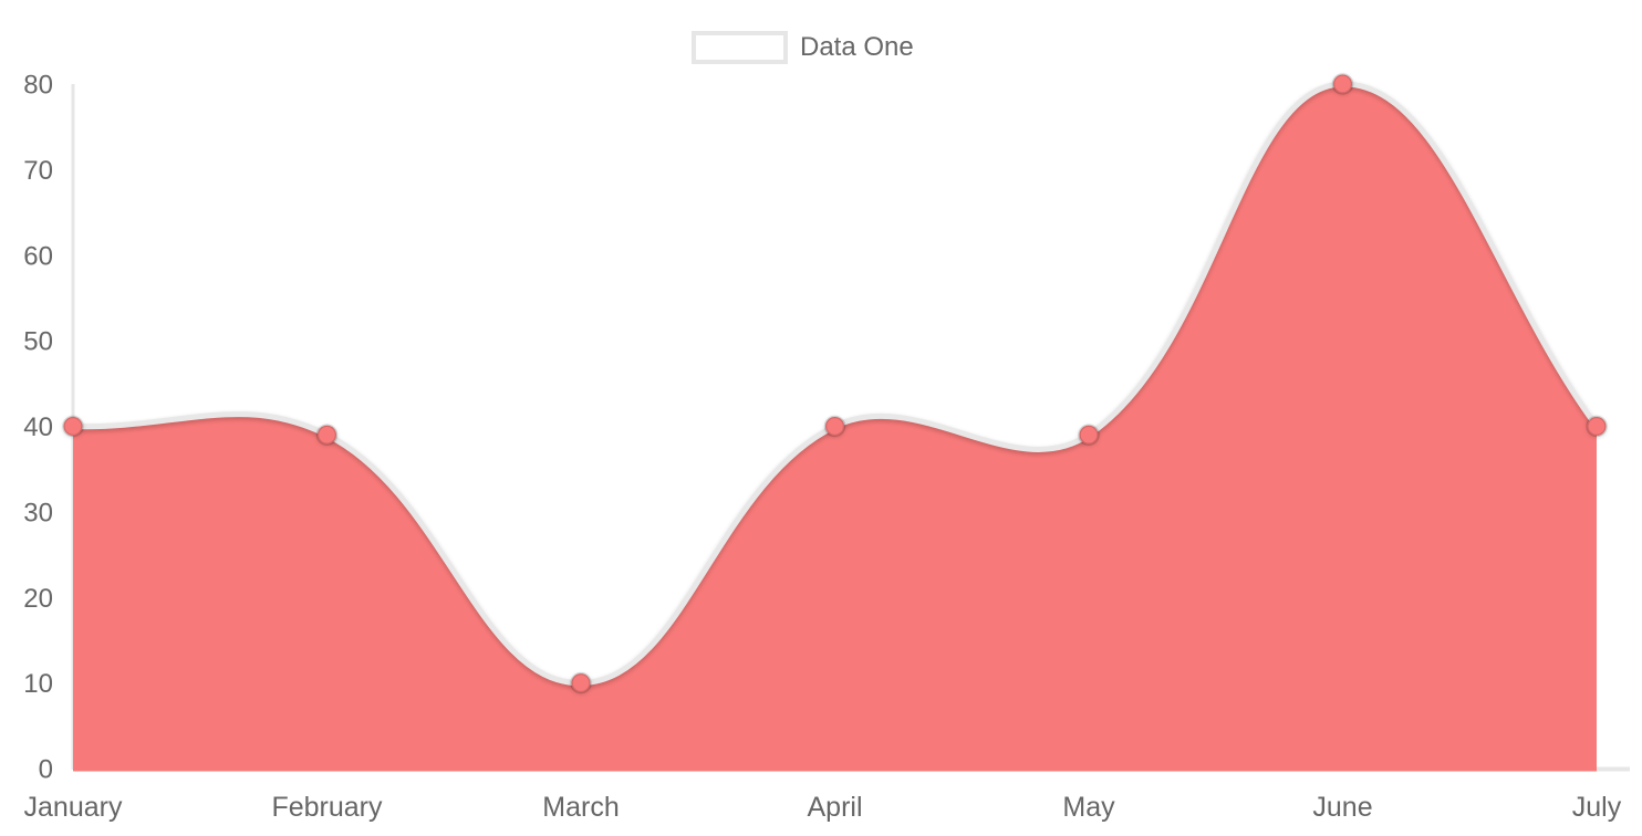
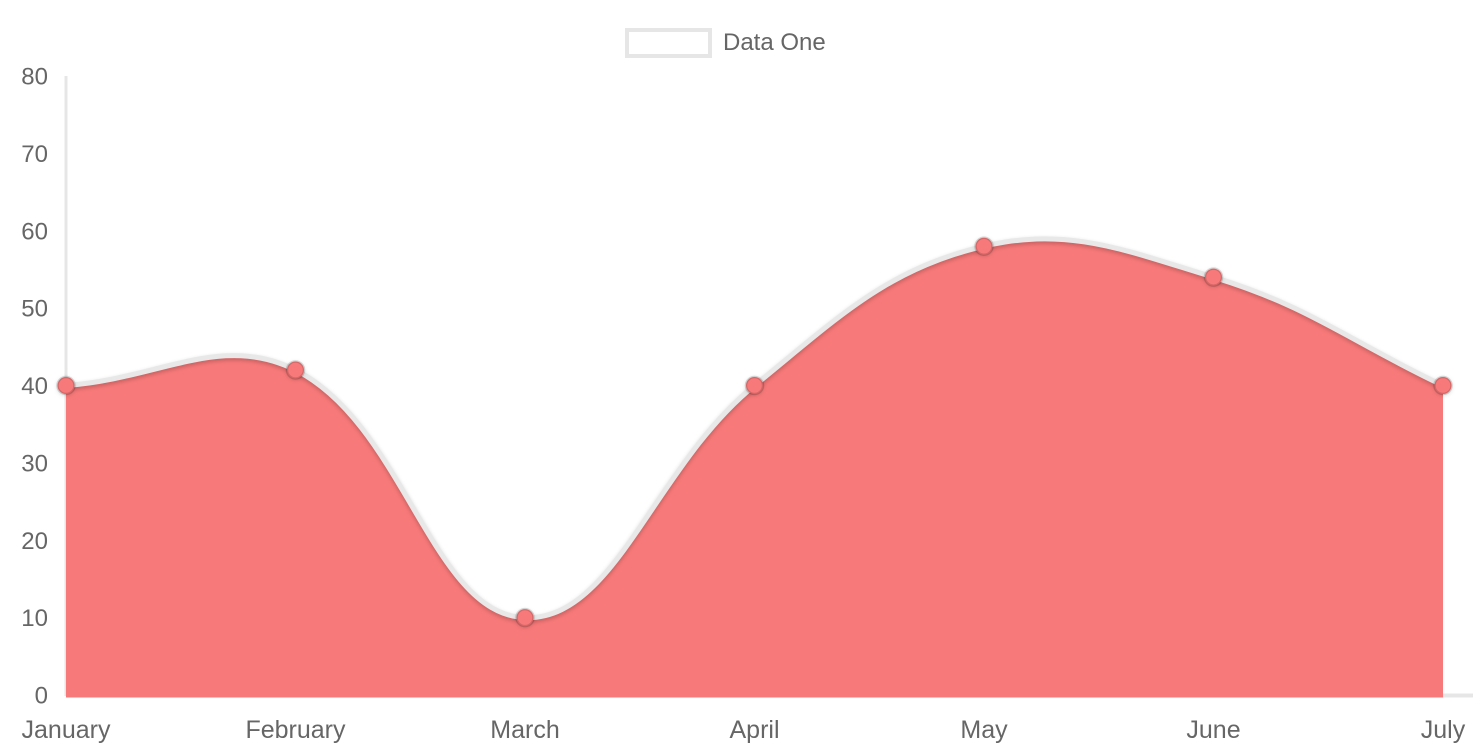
February: 39 -> 42
May: 39 -> 58
June: 80 -> 54
